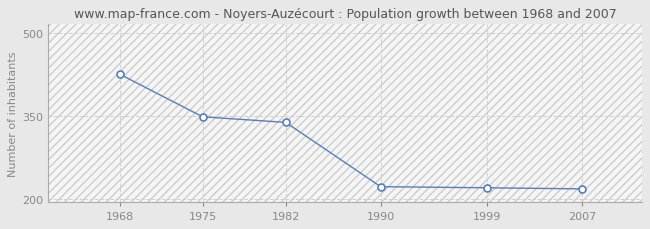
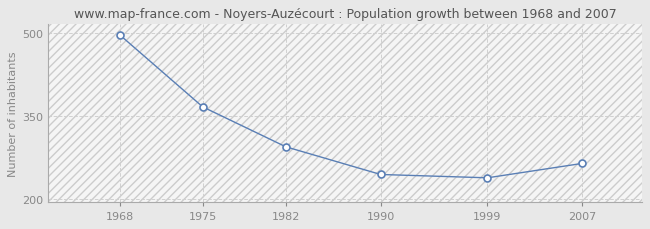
1968: 425 -> 496
1975: 348 -> 366
1982: 338 -> 294
1990: 222 -> 244
1999: 220 -> 238
2007: 218 -> 264
